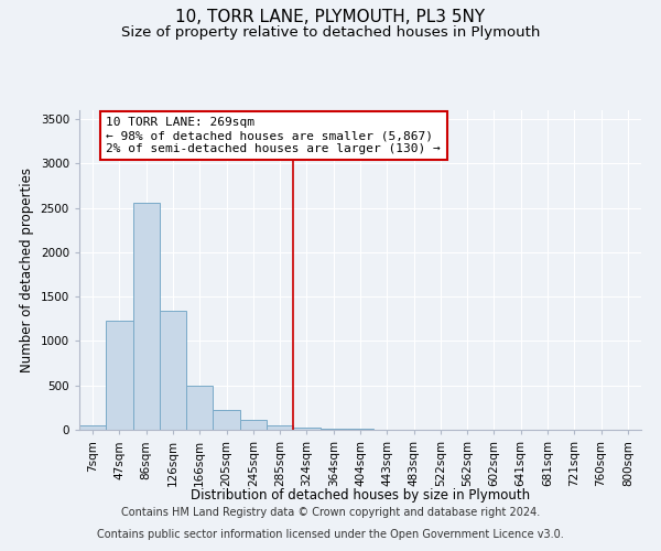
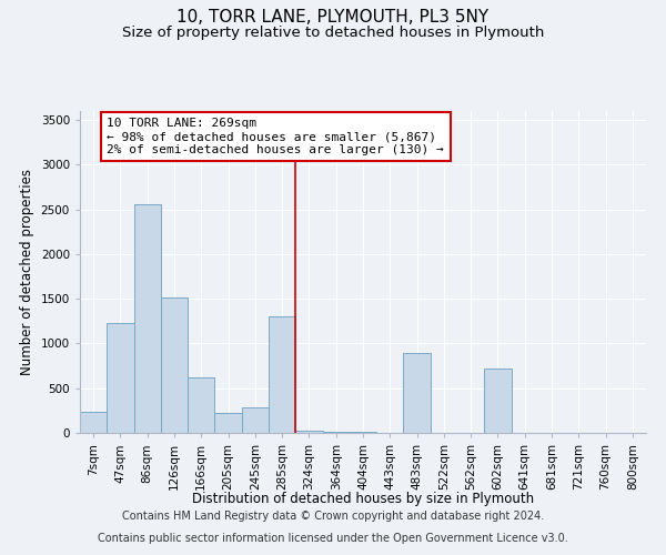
7sqm: 50 -> 240
126sqm: 1340 -> 1520
166sqm: 500 -> 620
245sqm: 110 -> 280
285sqm: 60 -> 1300
483sqm: 0 -> 900
602sqm: 0 -> 720
